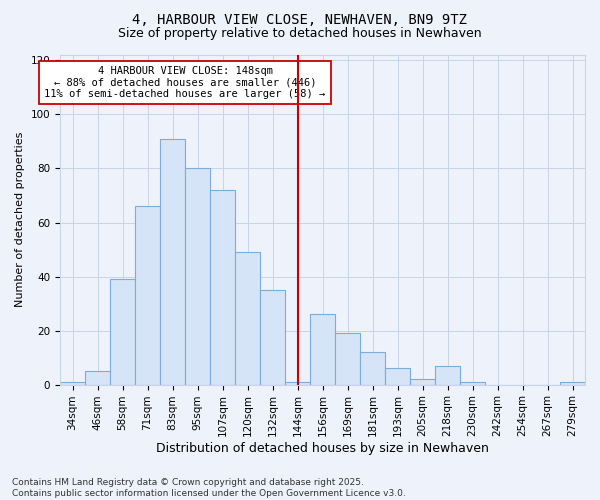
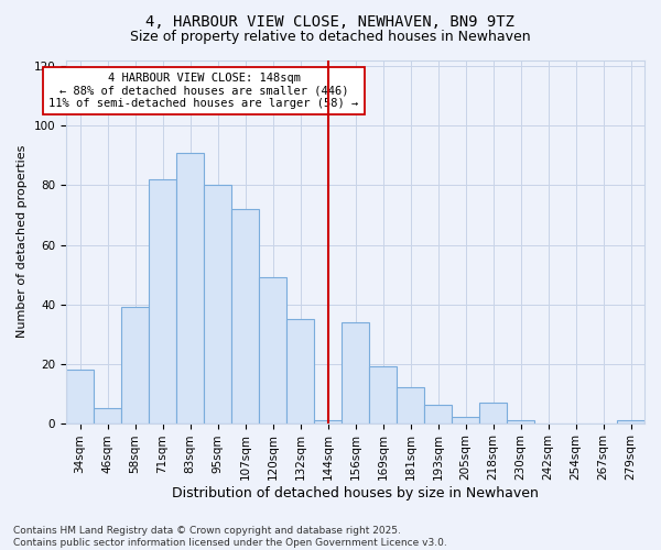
34sqm: 1 -> 18
71sqm: 66 -> 82
156sqm: 26 -> 34
